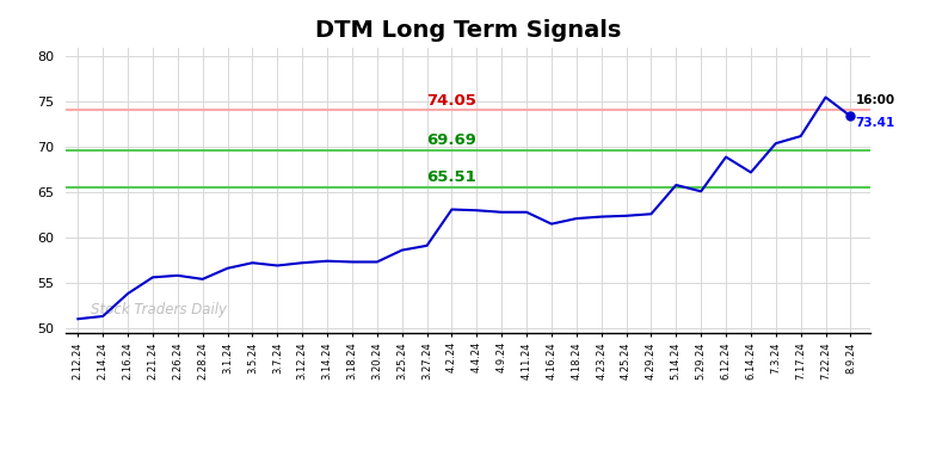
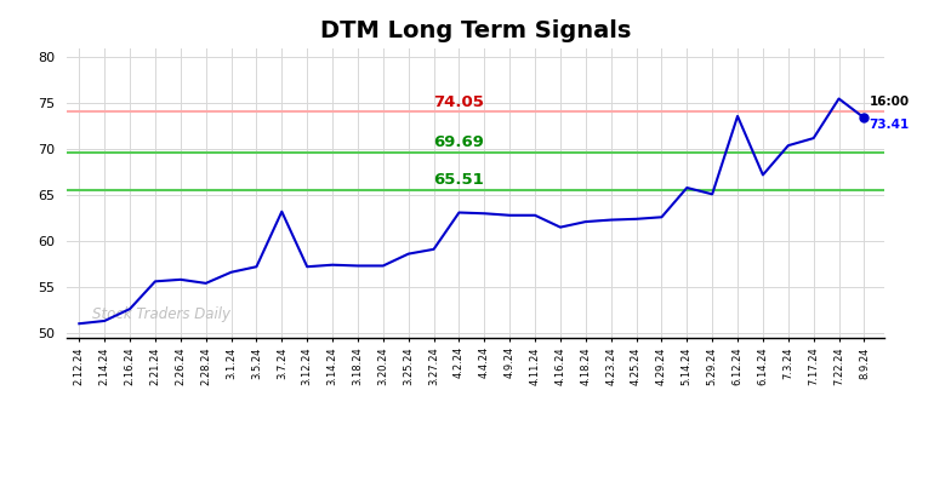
2.16.24: 53.8 -> 52.6
3.7.24: 56.9 -> 63.2
6.12.24: 68.9 -> 73.6
